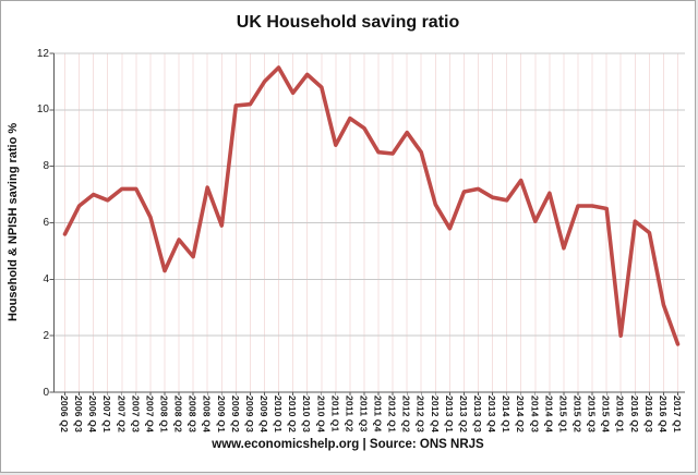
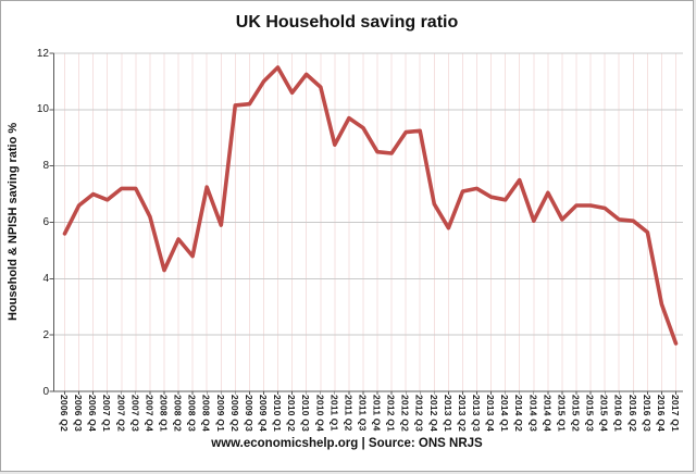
2012 Q3: 8.5 -> 9.2
2015 Q1: 5.1 -> 6.1
2016 Q1: 2.0 -> 6.1
